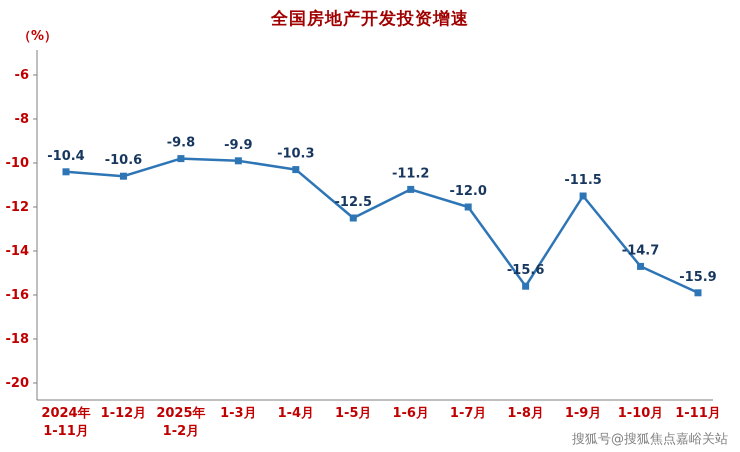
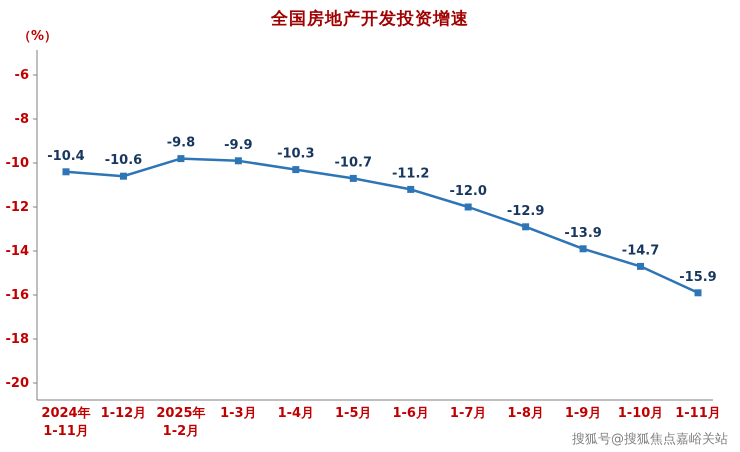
1-5月: -12.5 -> -10.7
1-8月: -15.6 -> -12.9
1-9月: -11.5 -> -13.9
